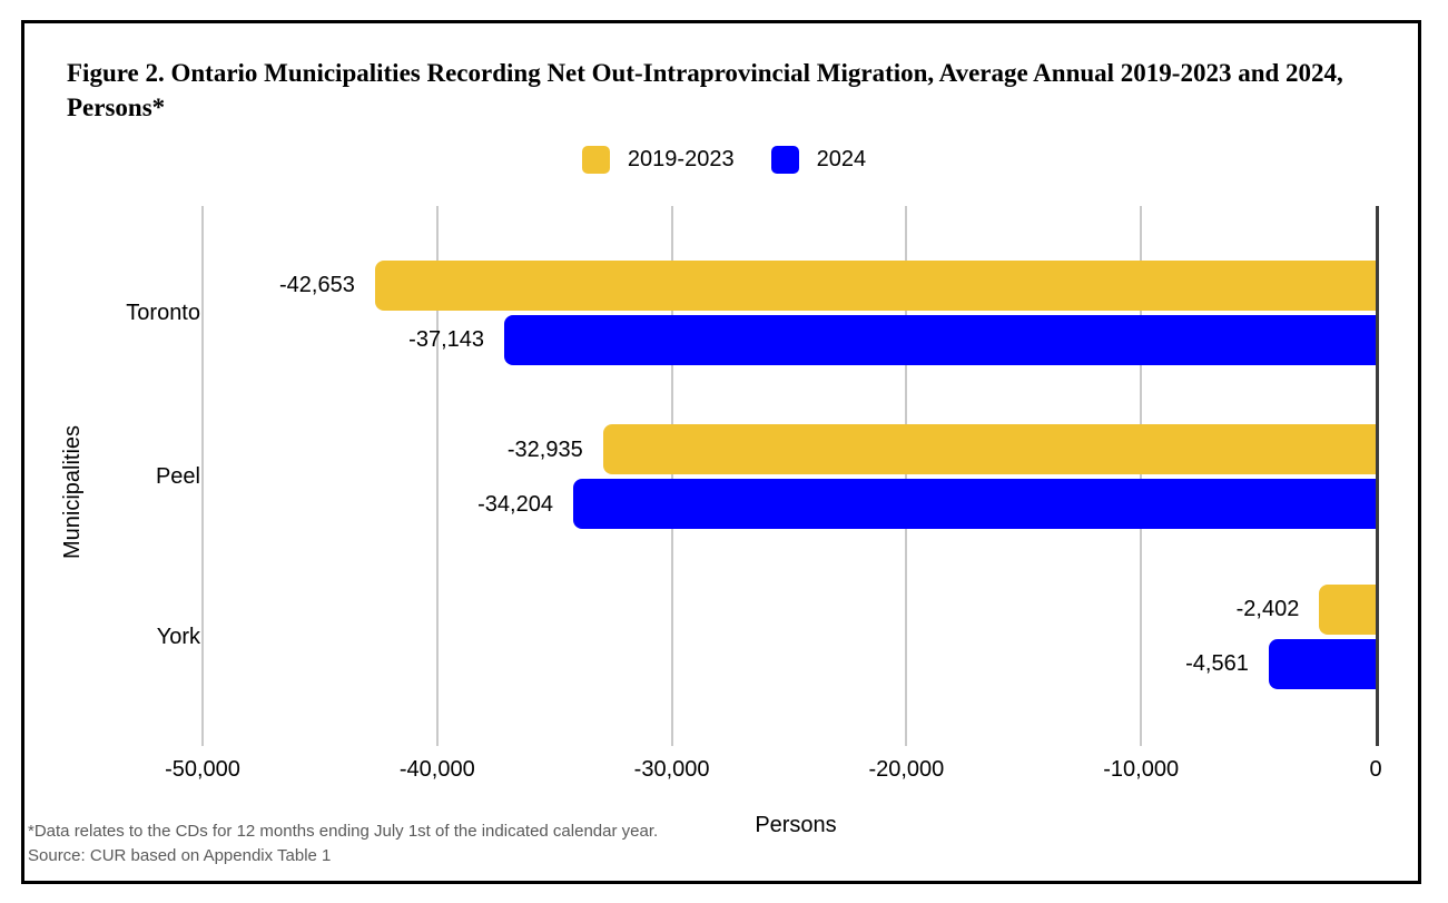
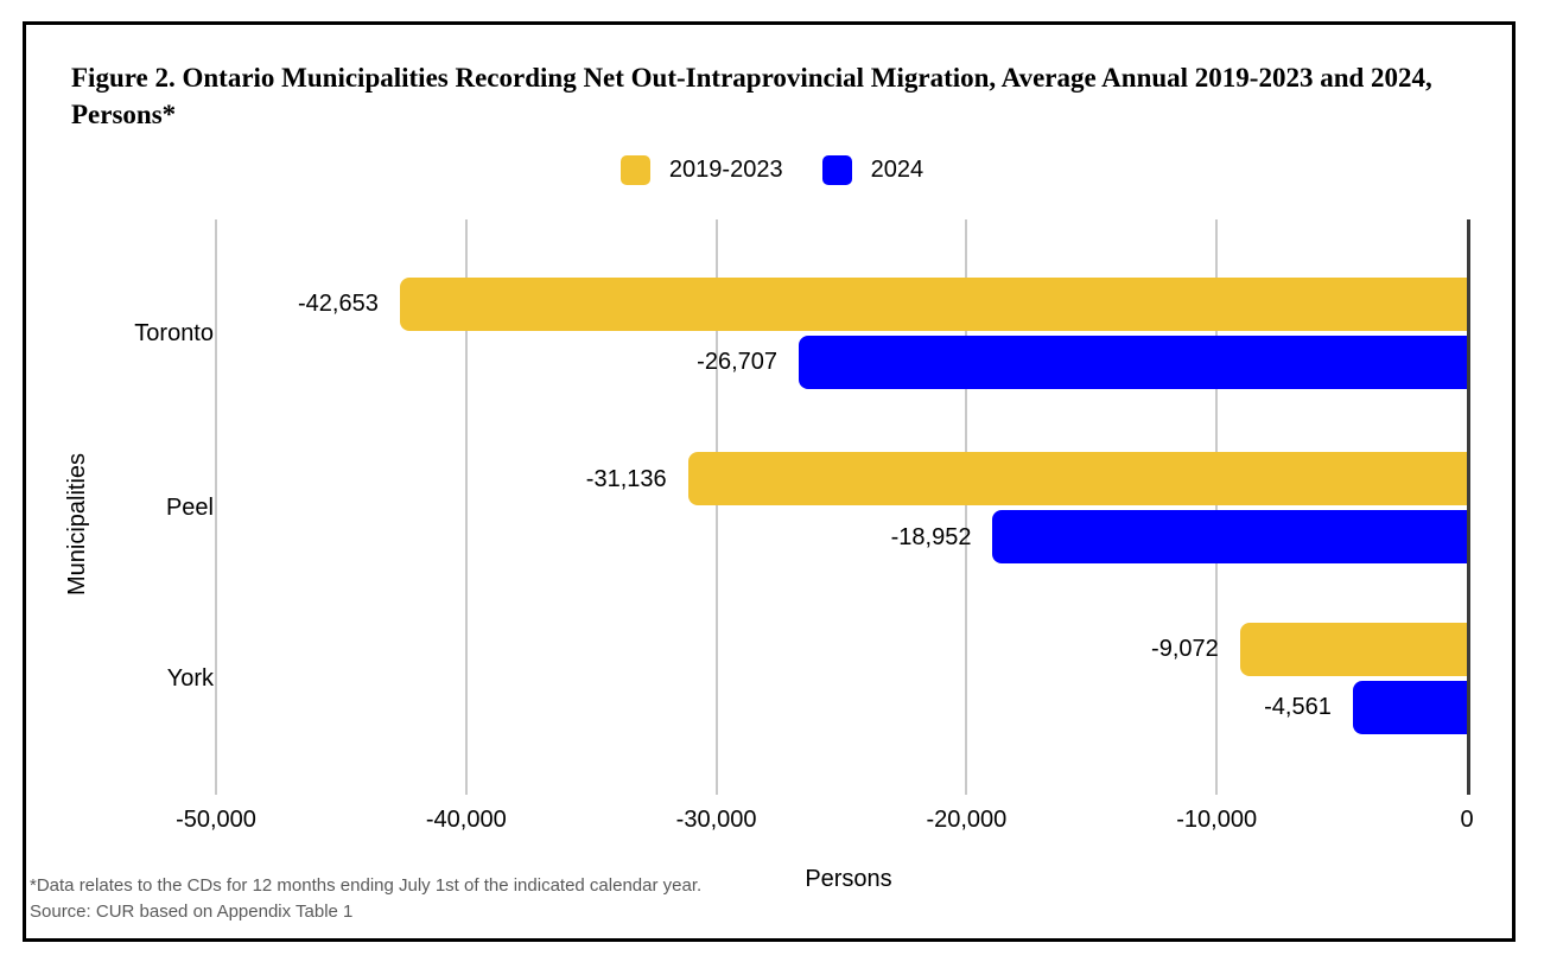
2024/Toronto: -37,143 -> -26,707
2019-2023/Peel: -32,935 -> -31,136
2024/Peel: -34,204 -> -18,952
2019-2023/York: -2,402 -> -9,072
